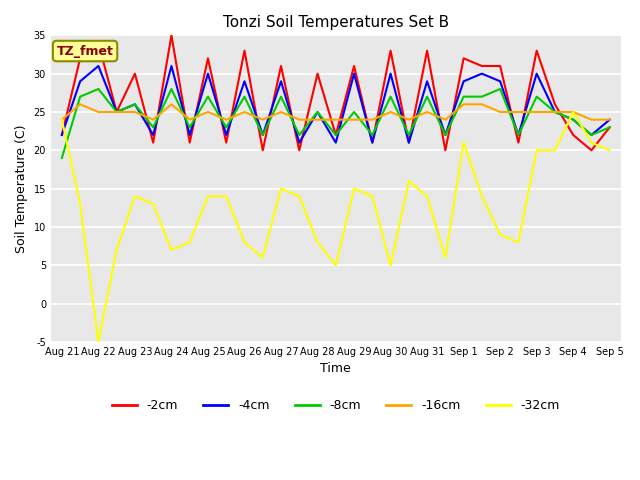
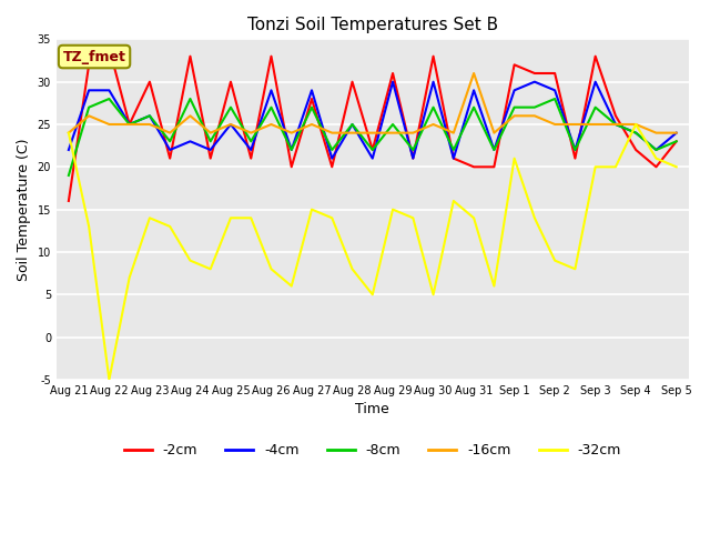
-2cm/Aug 21: 22 -> 16
-4cm/Aug 22: 31 -> 29
-2cm/Aug 24: 35 -> 33
-4cm/Aug 24: 31 -> 23
-32cm/Aug 24: 7 -> 9
-2cm/Aug 25: 32 -> 30
-4cm/Aug 25: 30 -> 25
-2cm/Aug 27: 31 -> 28
-2cm/Aug 31: 33 -> 20
-16cm/Aug 31: 25 -> 31
